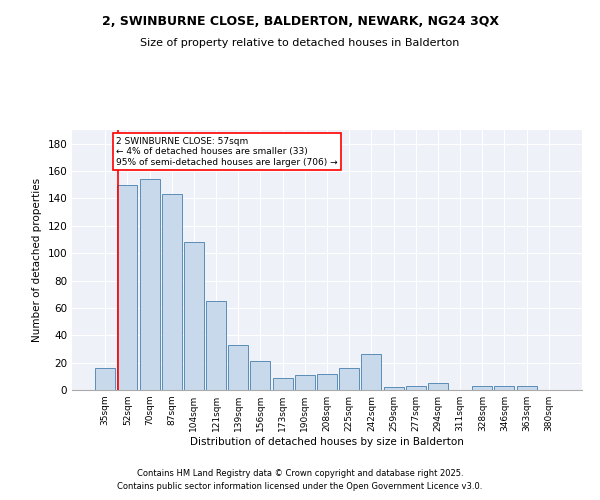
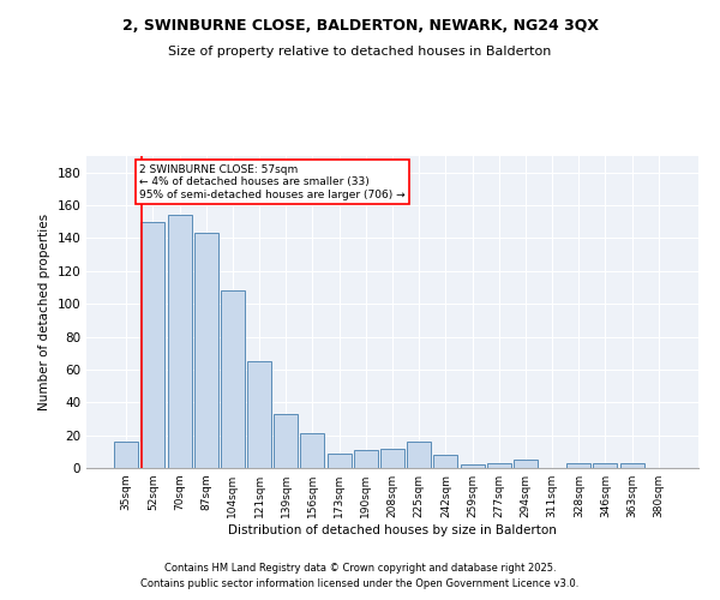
242sqm: 26 -> 8
